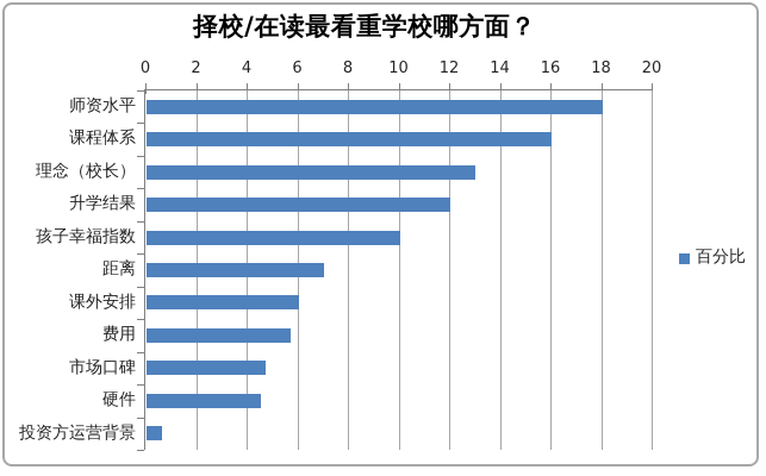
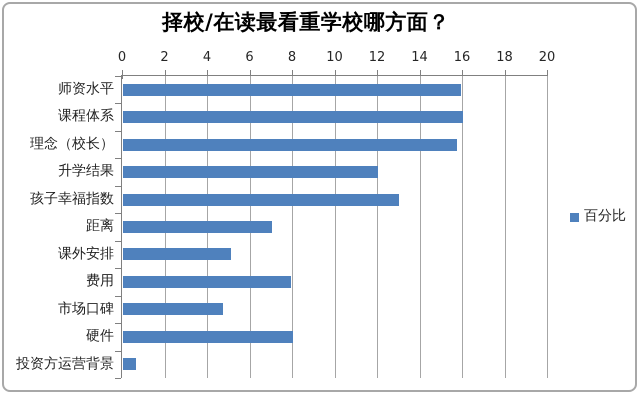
师资水平: 18.0 -> 15.9
理念（校长）: 13.0 -> 15.7
孩子幸福指数: 10.0 -> 13.0
课外安排: 6.0 -> 5.1
费用: 5.7 -> 7.9
硬件: 4.5 -> 8.0
